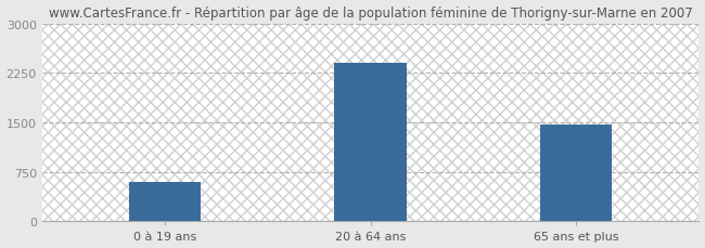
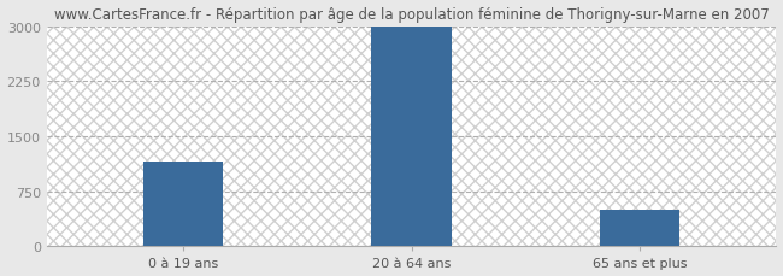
0 à 19 ans: 600 -> 1150
20 à 64 ans: 2400 -> 3000
65 ans et plus: 1460 -> 500
